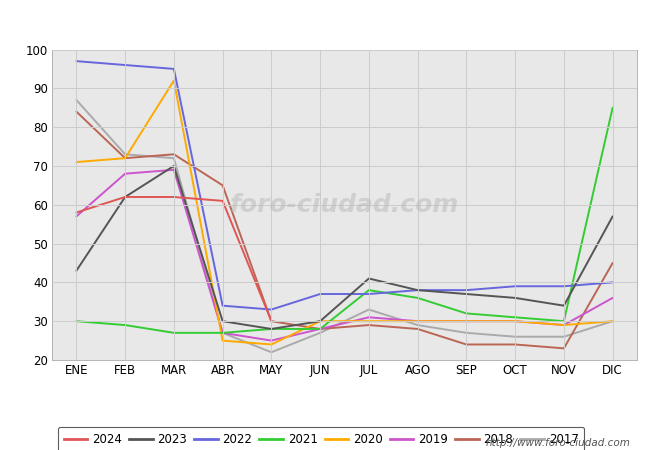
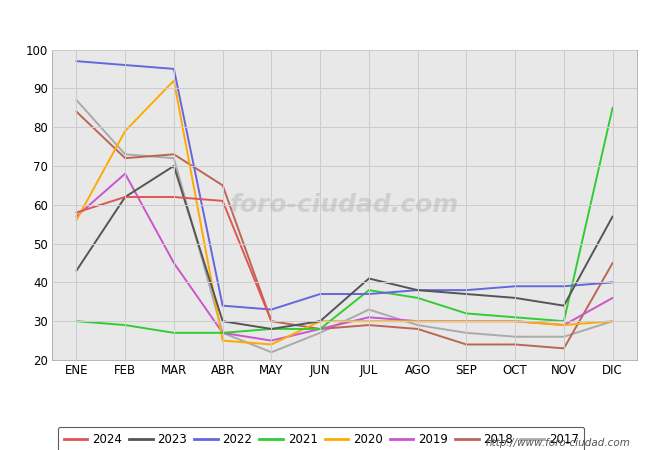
2020/ENE: 71 -> 56
2020/FEB: 72 -> 79
2019/MAR: 69 -> 45
